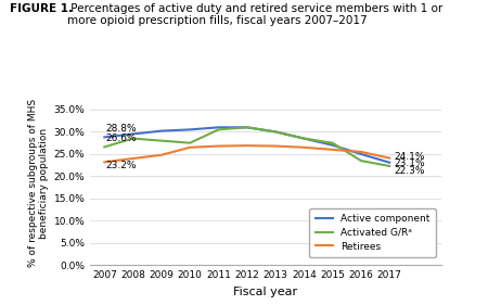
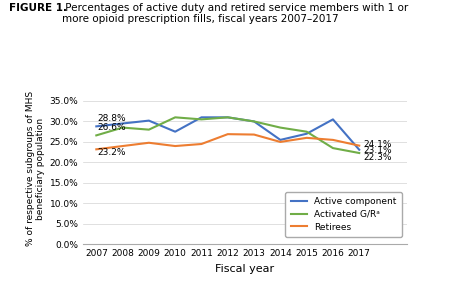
Active component/2010: 30.5% -> 27.5%
Activated G/Rᵃ/2010: 27.5% -> 31.0%
Retirees/2010: 26.5% -> 24.0%
Retirees/2011: 26.8% -> 24.5%
Active component/2014: 28.5% -> 25.5%
Retirees/2014: 26.5% -> 25.0%
Active component/2016: 25.0% -> 30.5%
